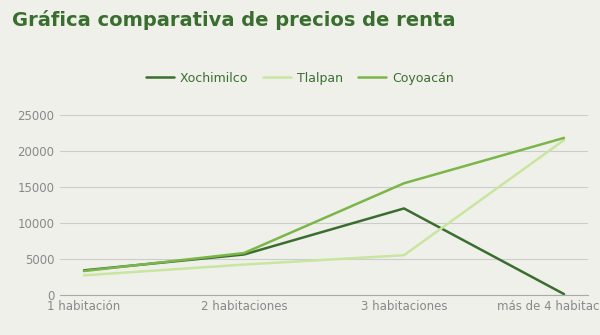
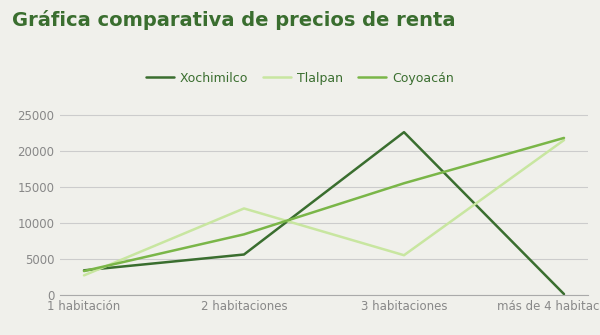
Tlalpan/2 habitaciones: 4200 -> 12000
Coyoacán/2 habitaciones: 5800 -> 8400
Xochimilco/3 habitaciones: 12000 -> 22600
